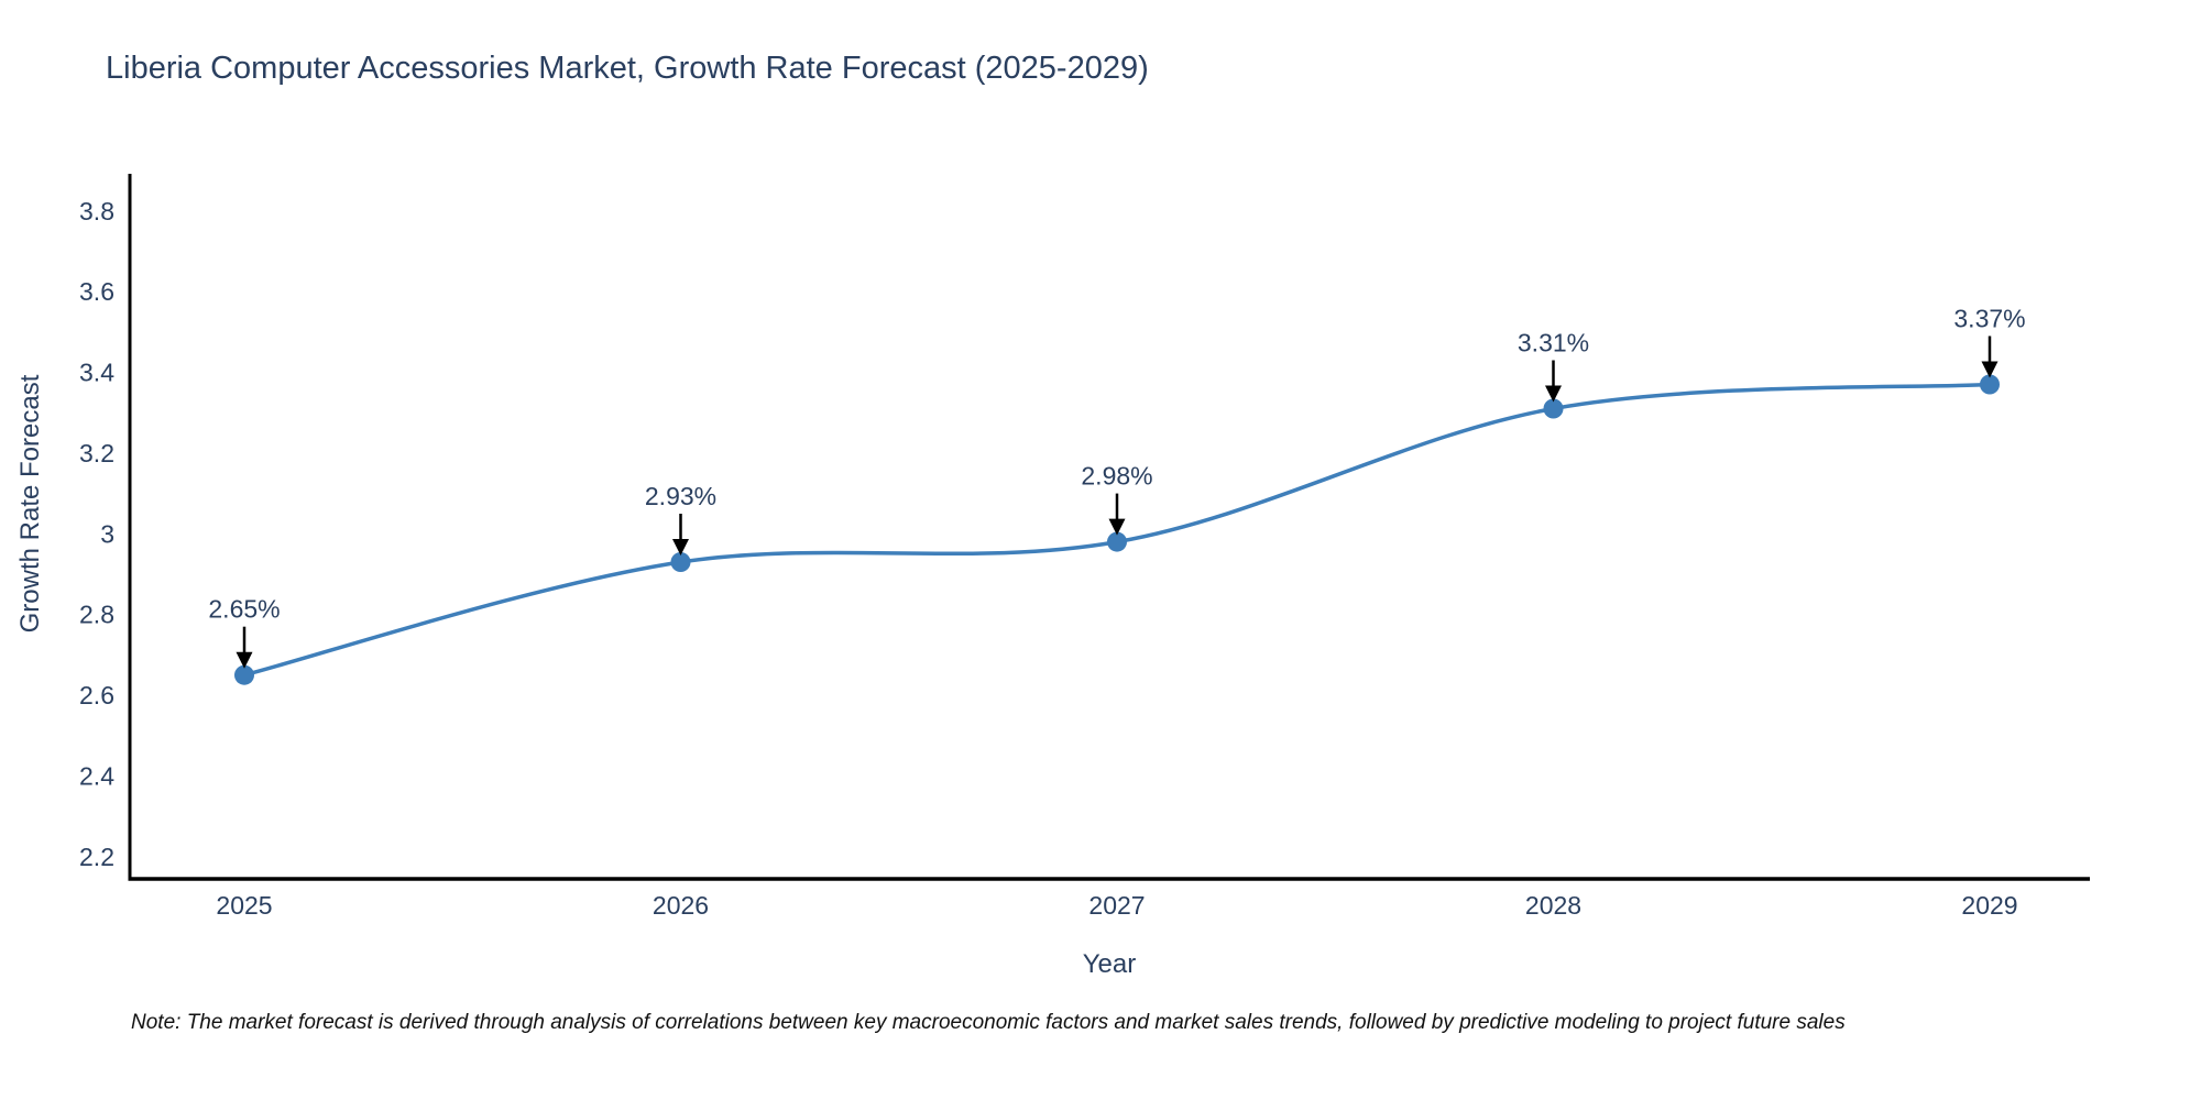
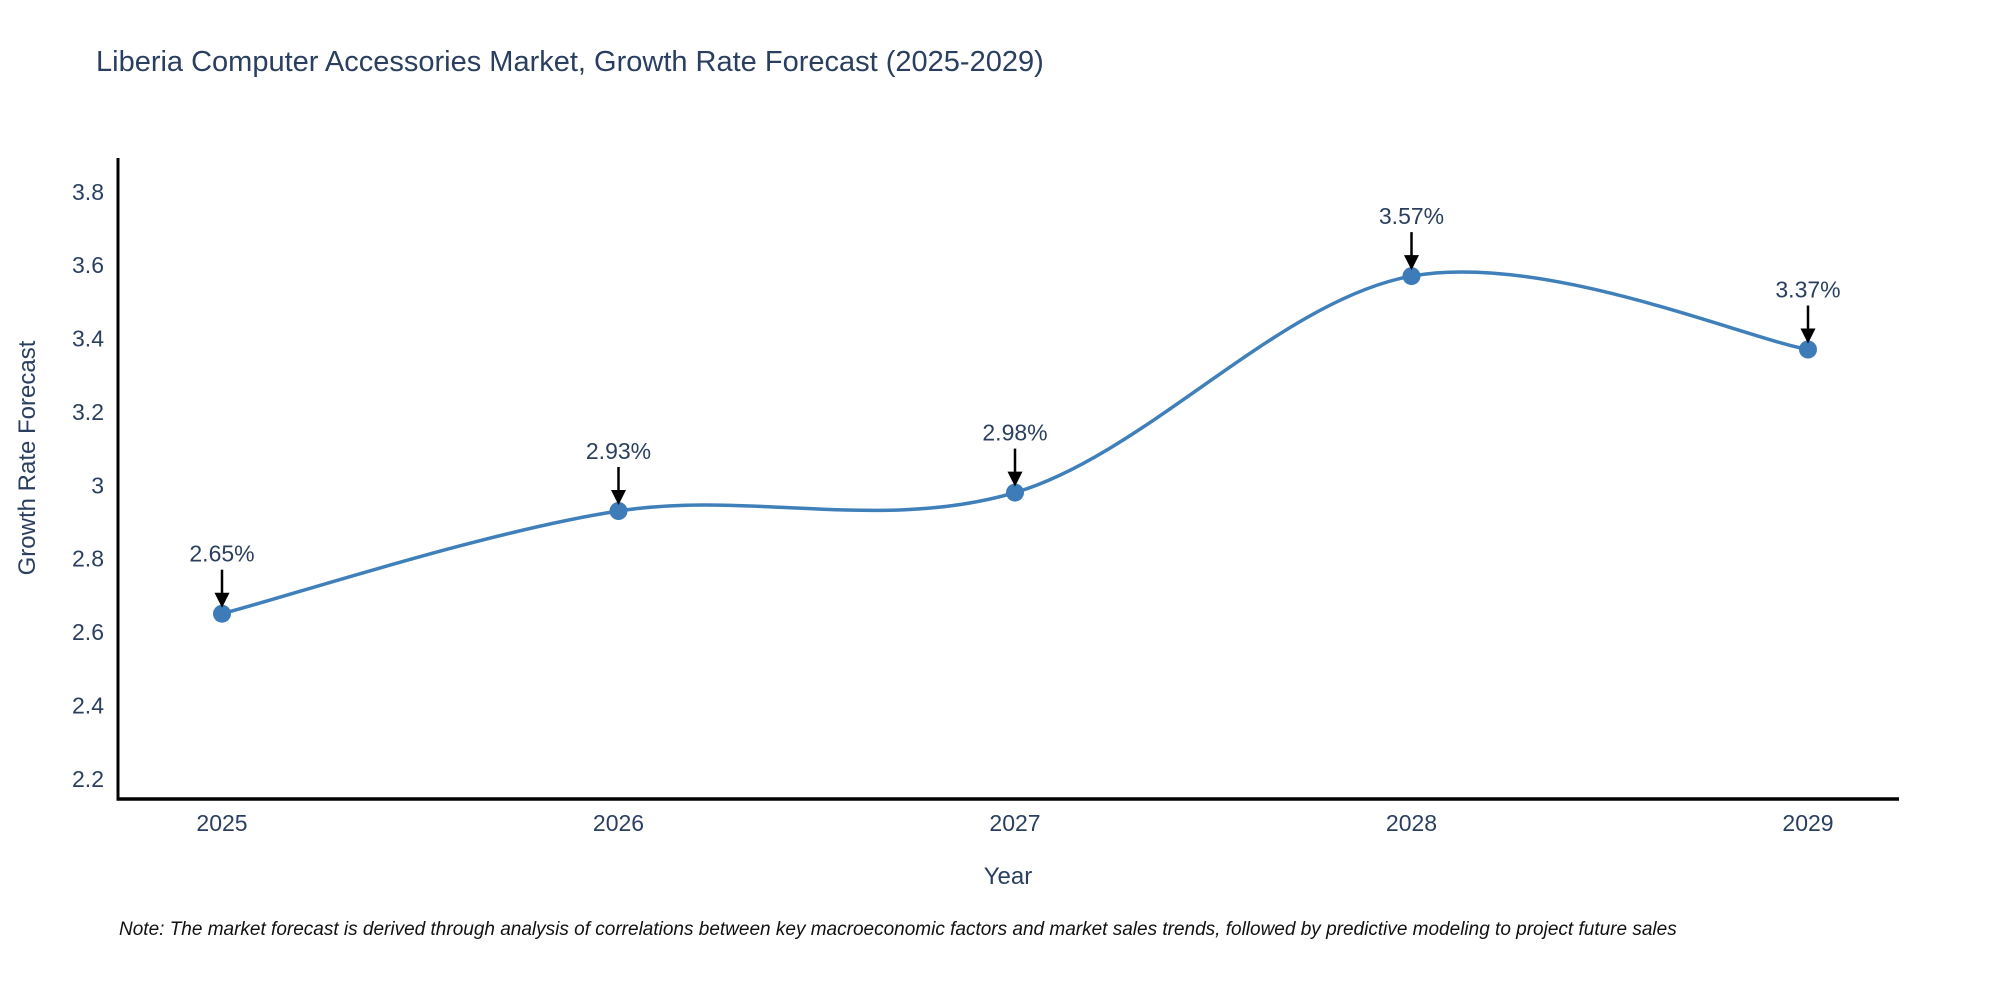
2028: 3.31% -> 3.57%
